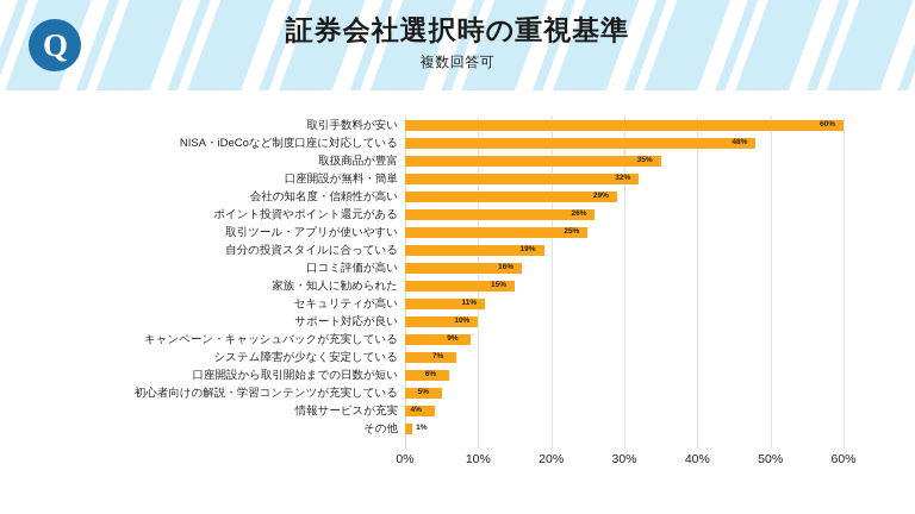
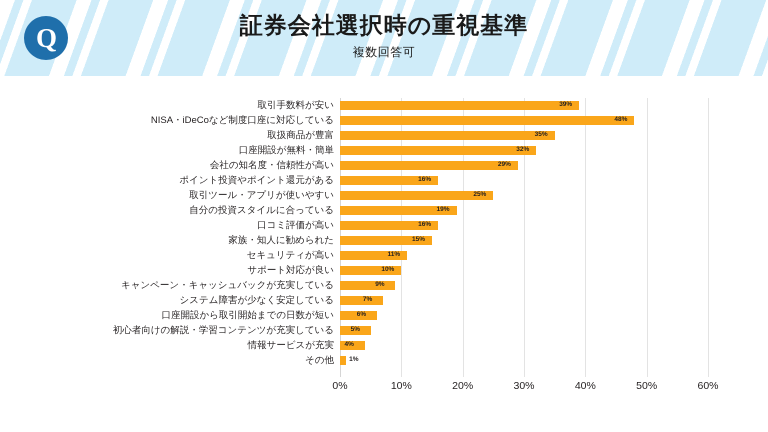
取引手数料が安い: 60% -> 39%
ポイント投資やポイント還元がある: 26% -> 16%
